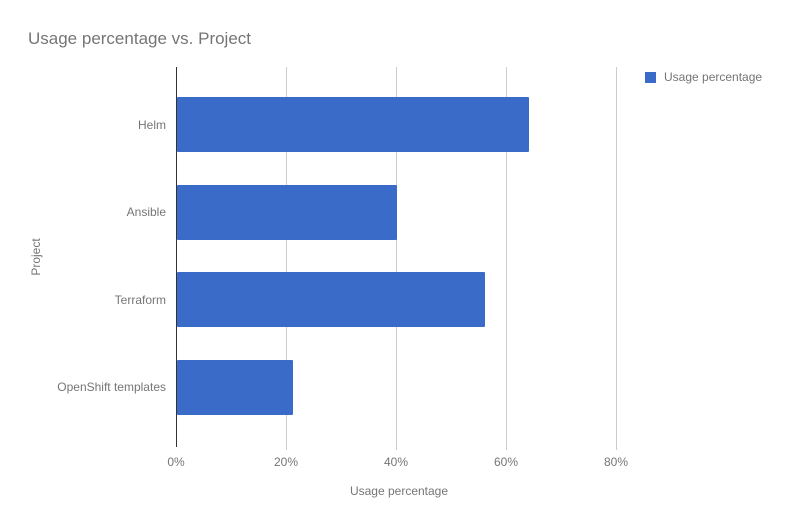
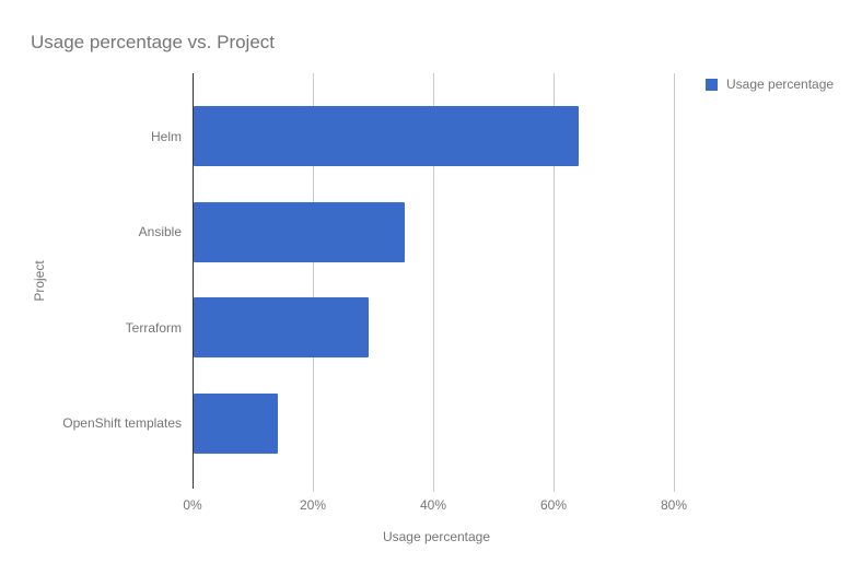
Ansible: 40% -> 35%
Terraform: 56% -> 29%
OpenShift templates: 21% -> 14%
